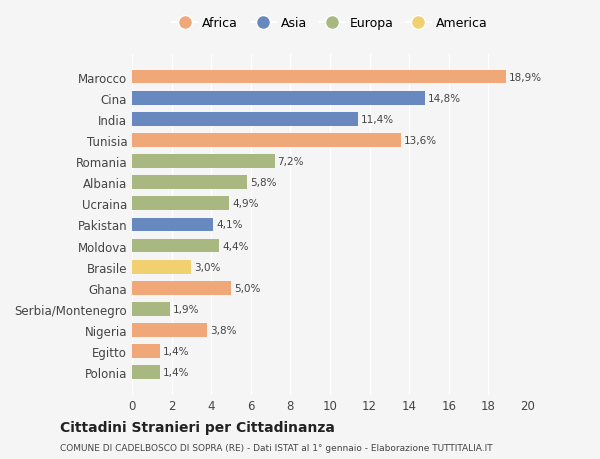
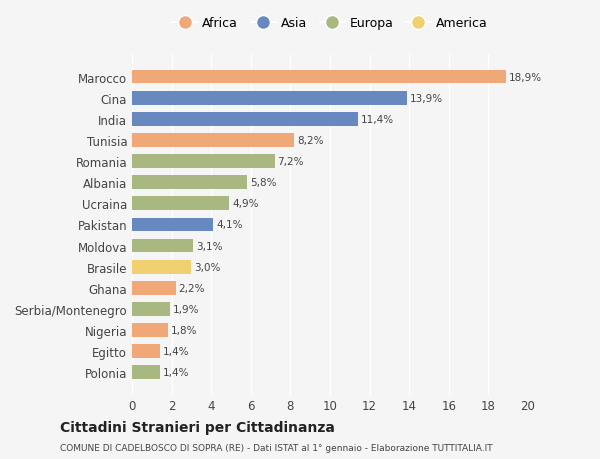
Cina: 14,8% -> 13,9%
Tunisia: 13,6% -> 8,2%
Moldova: 4,4% -> 3,1%
Ghana: 5,0% -> 2,2%
Nigeria: 3,8% -> 1,8%
